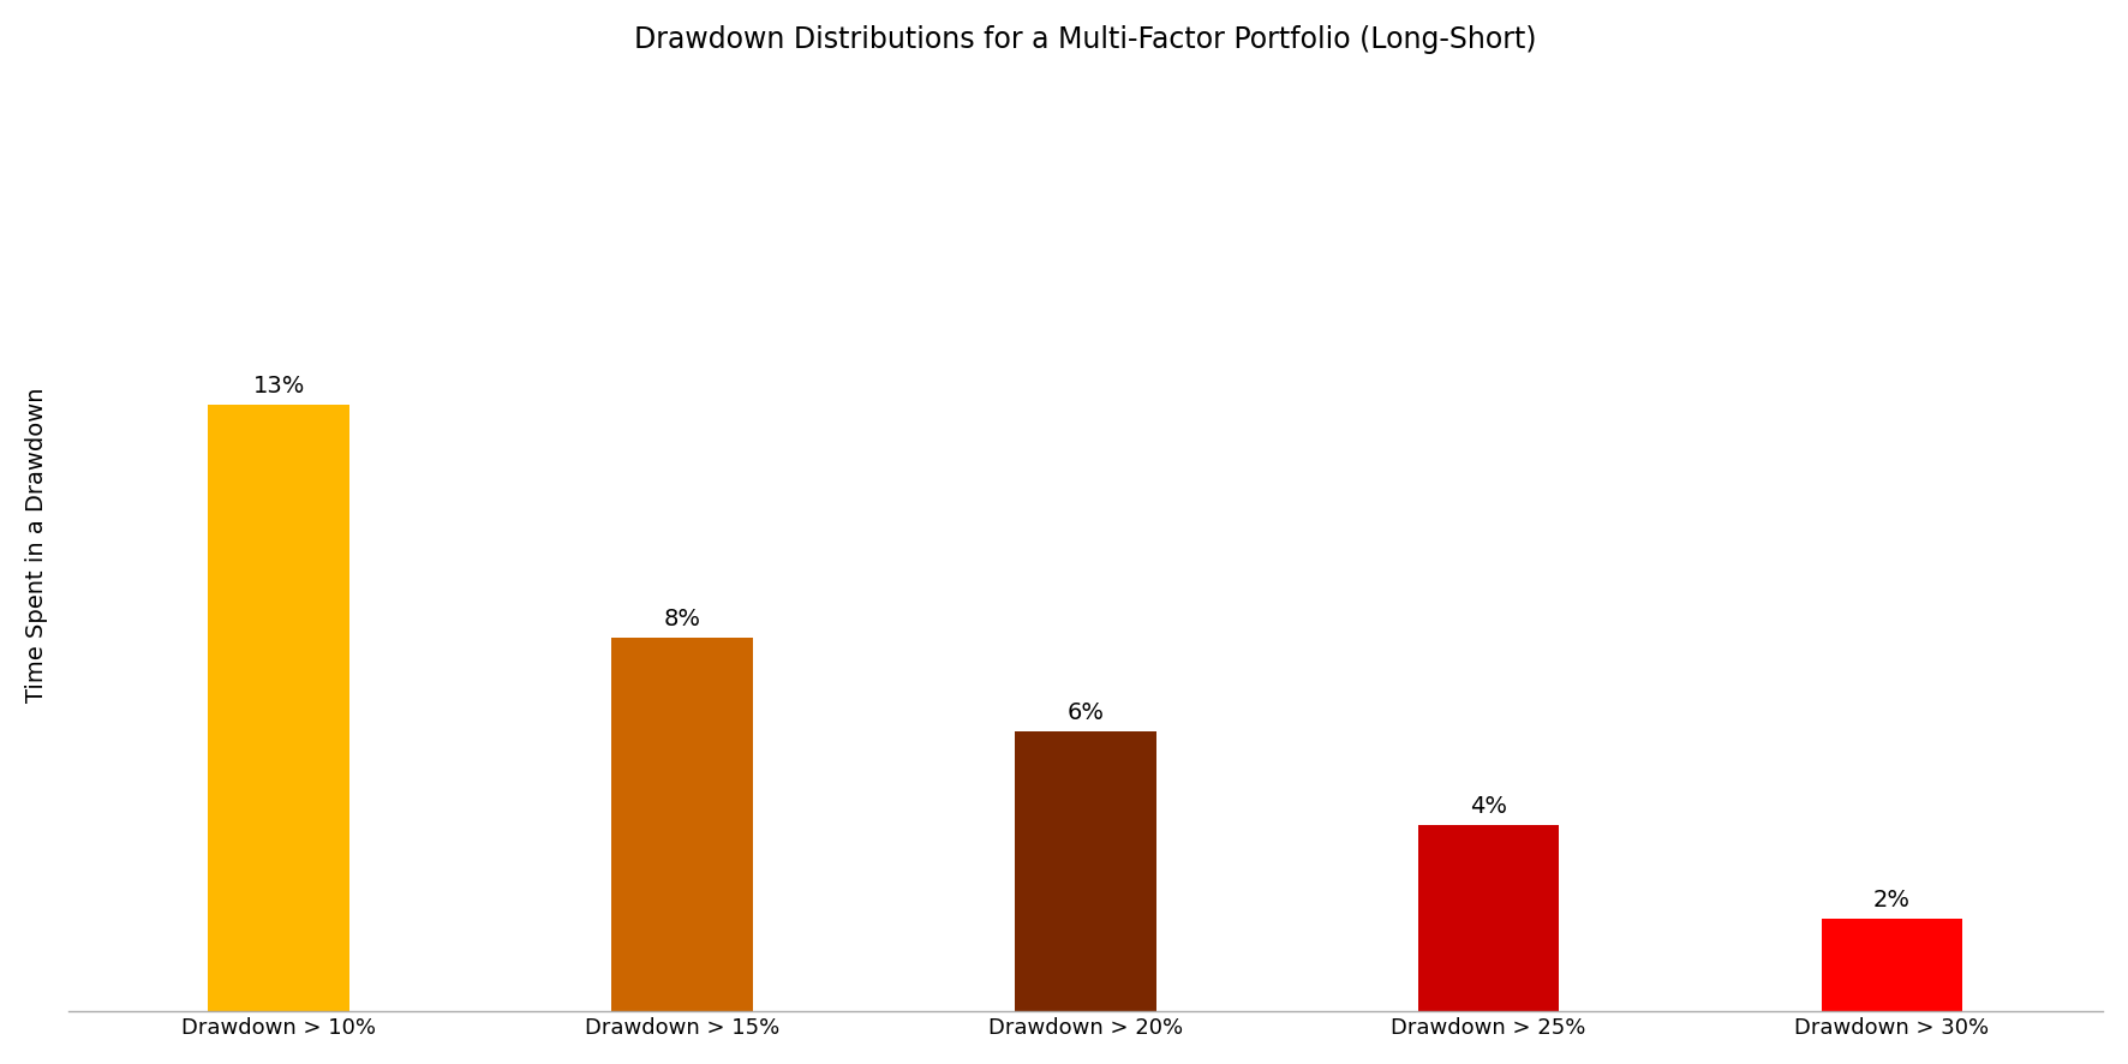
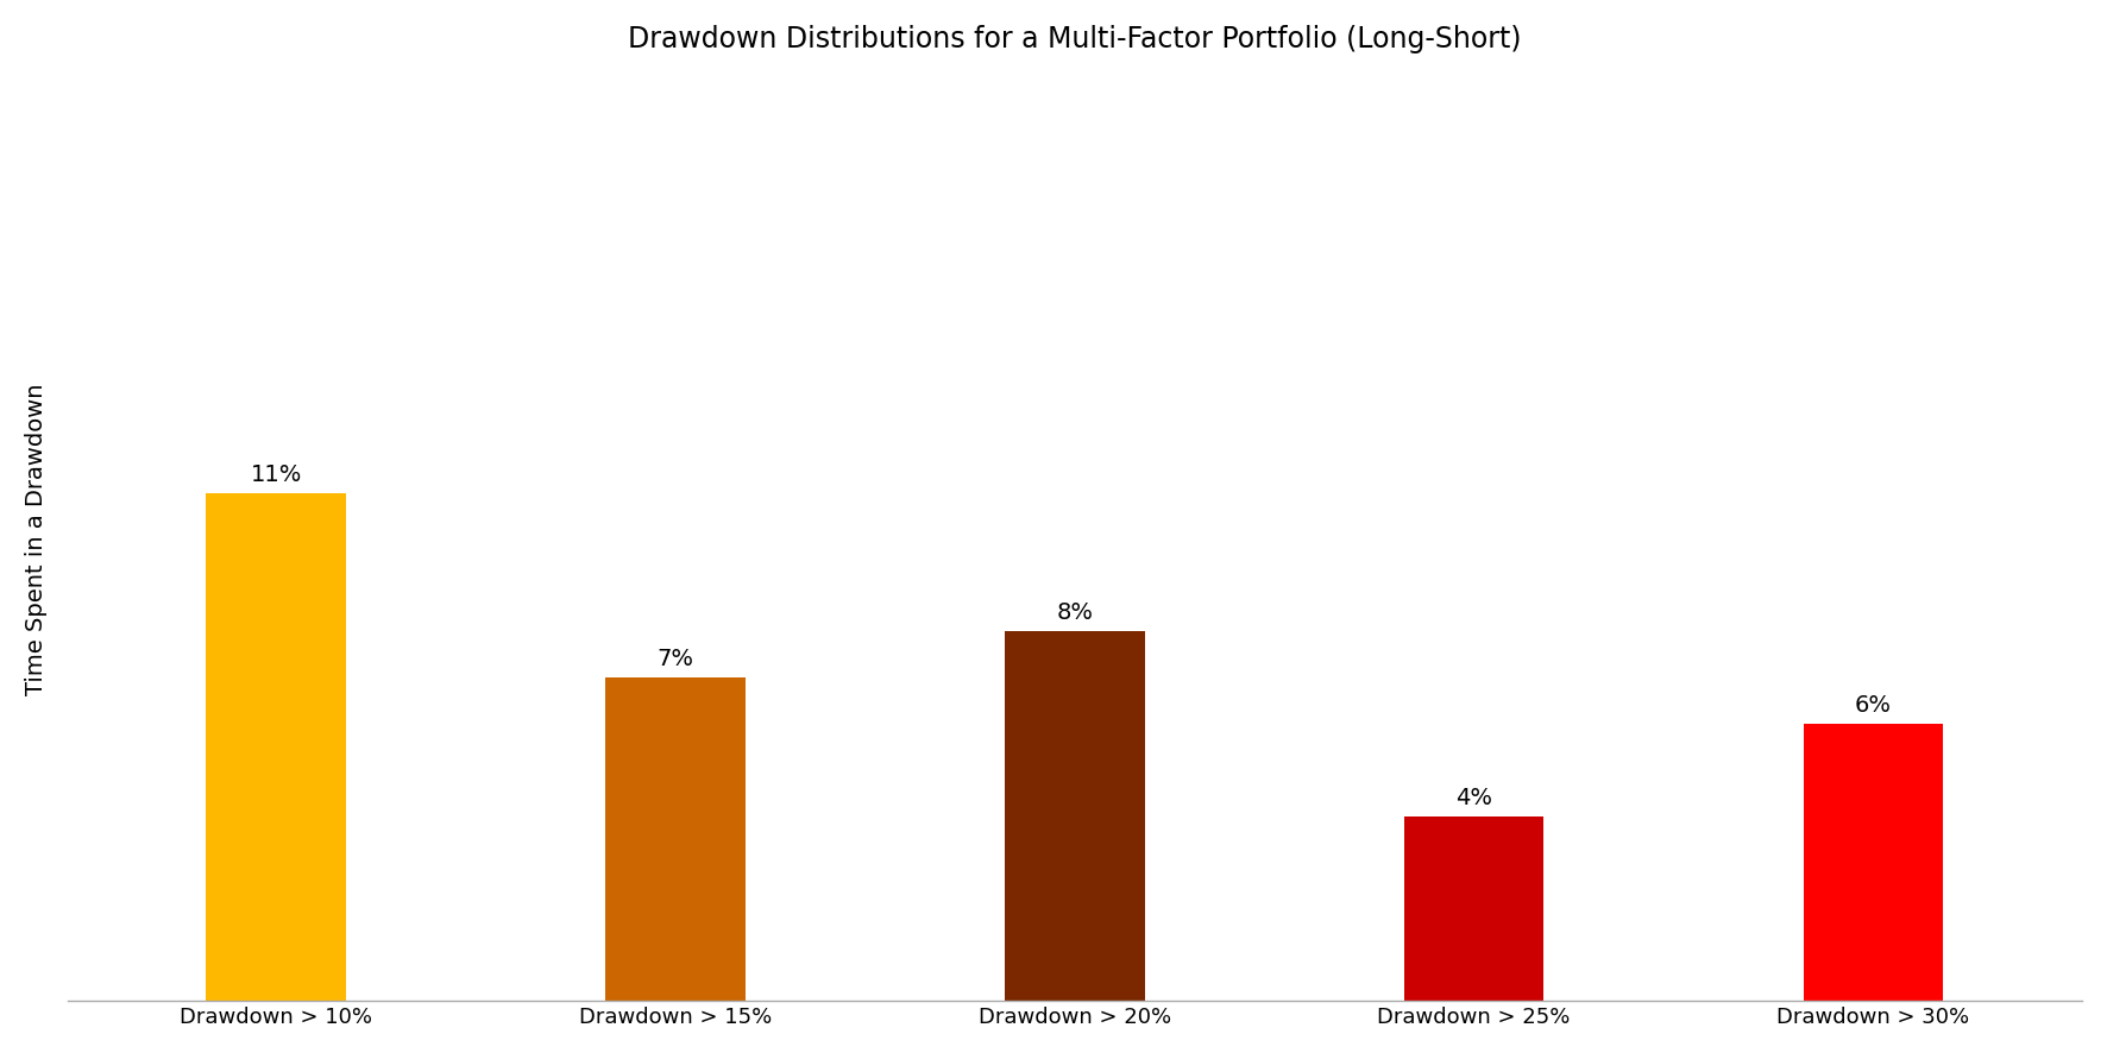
Drawdown > 10%: 13% -> 11%
Drawdown > 15%: 8% -> 7%
Drawdown > 20%: 6% -> 8%
Drawdown > 30%: 2% -> 6%
